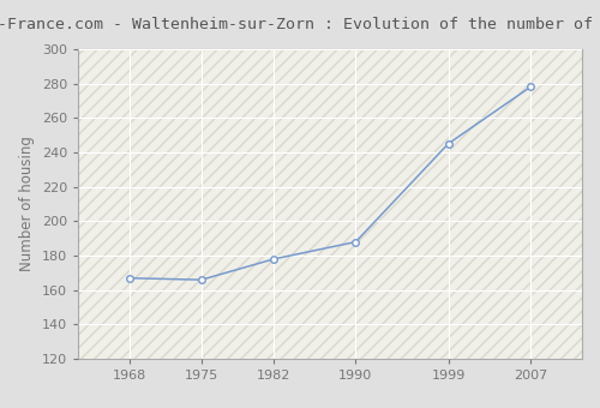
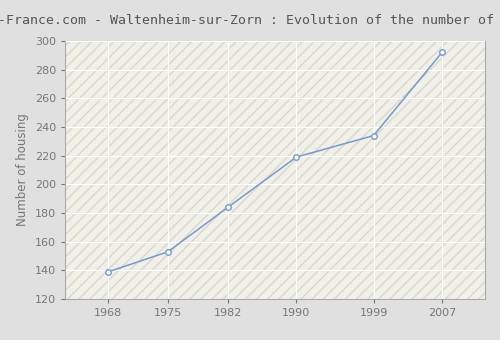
1968: 167 -> 139
1975: 166 -> 153
1982: 178 -> 184
1990: 188 -> 219
1999: 245 -> 234
2007: 278 -> 292
